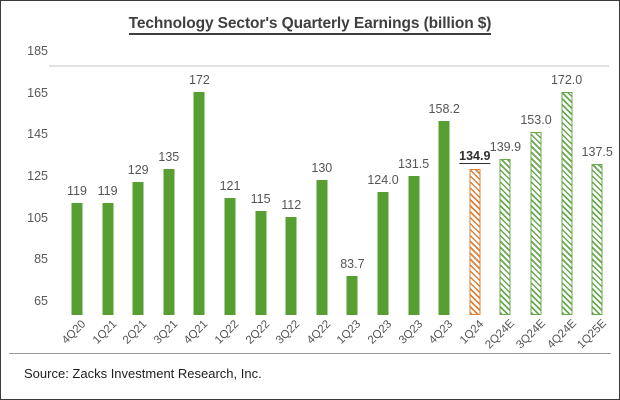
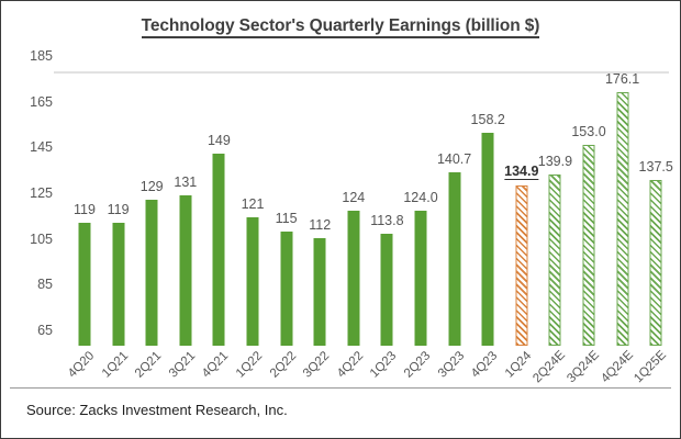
3Q21: 135 -> 131
4Q21: 172 -> 149
4Q22: 130 -> 124
1Q23: 83.7 -> 113.8
3Q23: 131.5 -> 140.7
4Q24E: 172.0 -> 176.1
